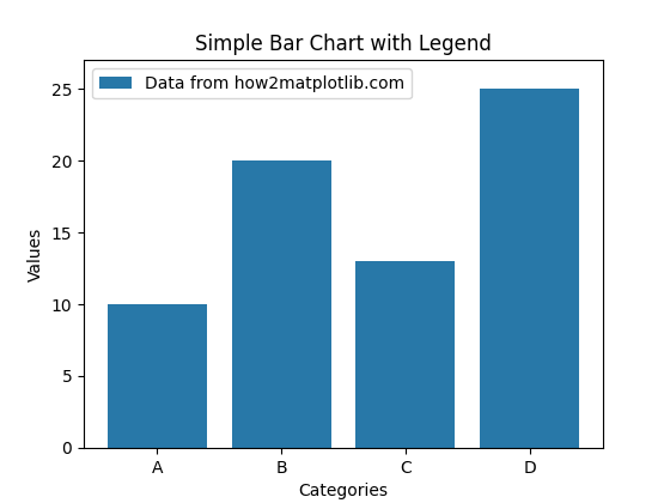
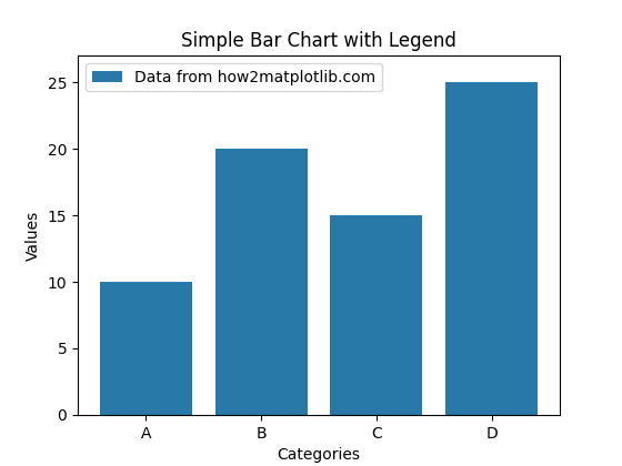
C: 13 -> 15
